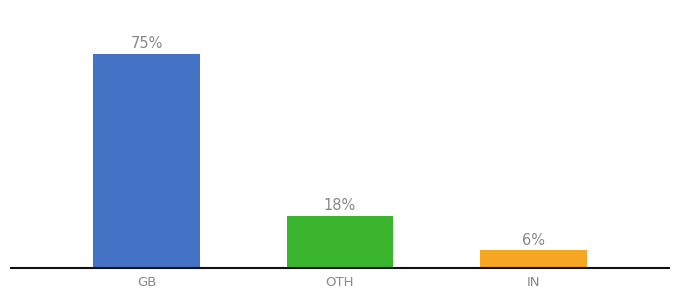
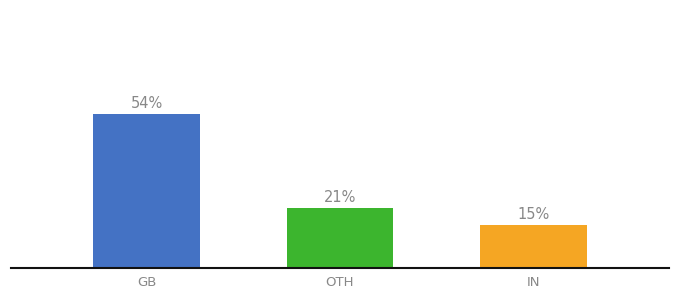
GB: 75% -> 54%
OTH: 18% -> 21%
IN: 6% -> 15%
